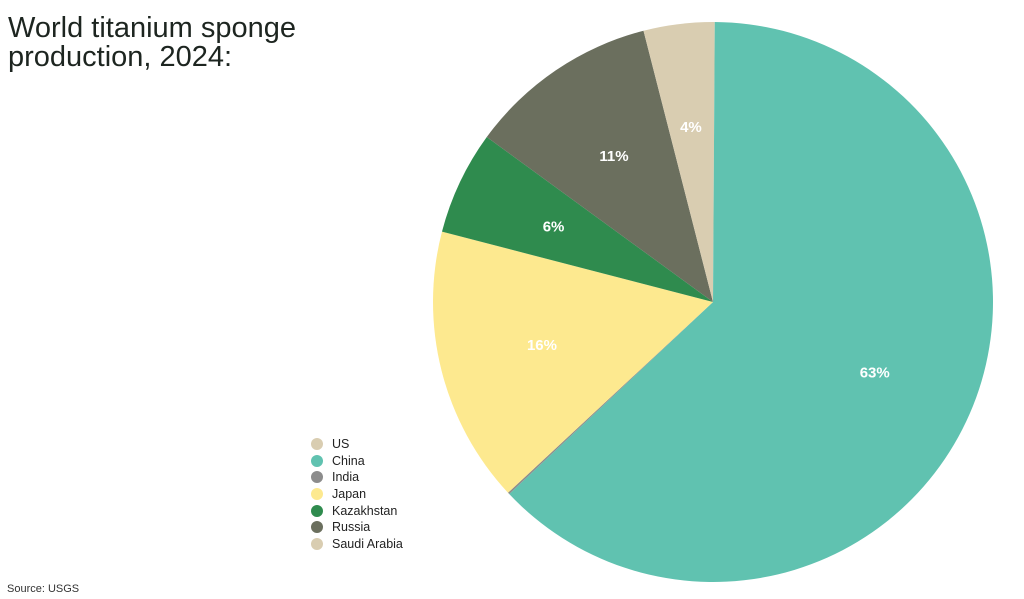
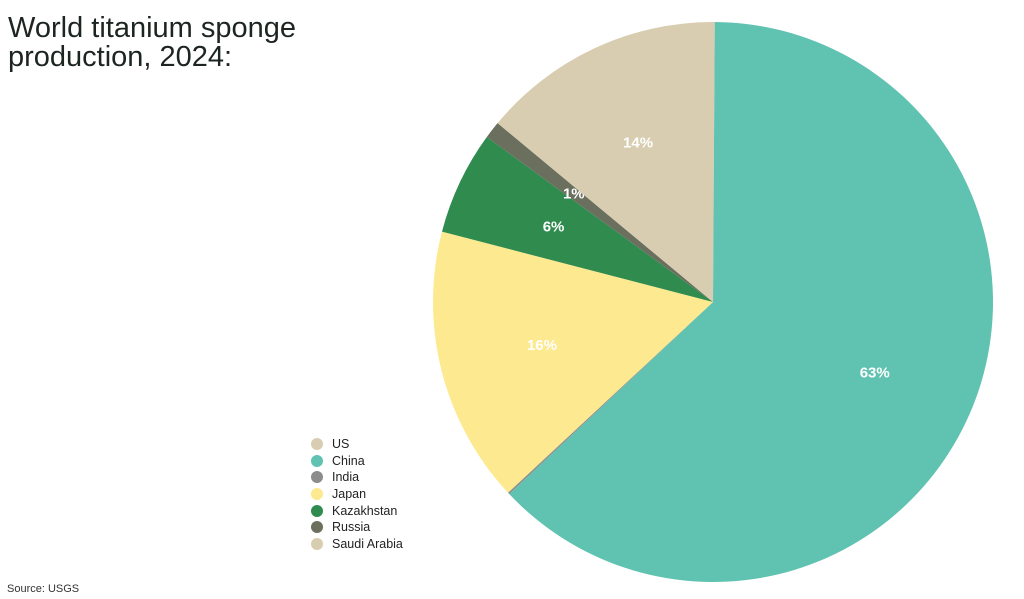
Russia: 11% -> 1%
Saudi Arabia: 4% -> 14%
